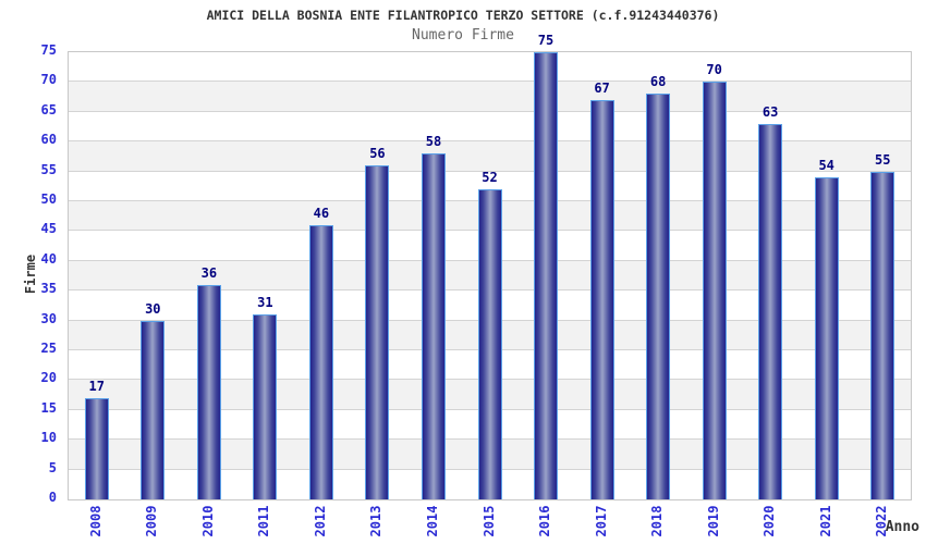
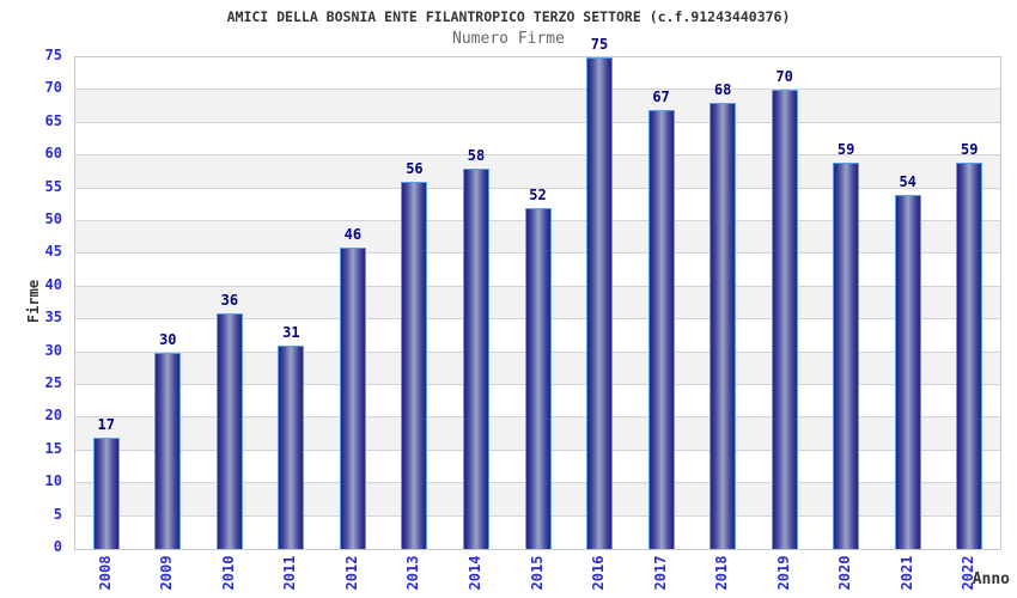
2020: 63 -> 59
2022: 55 -> 59
